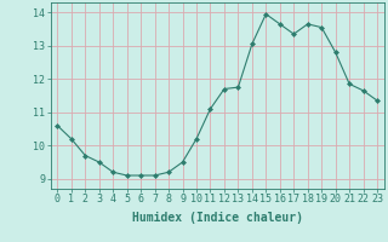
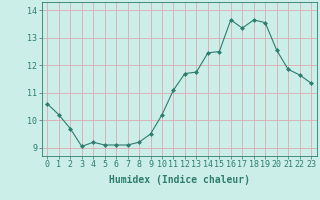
3: 9.50 -> 9.05
14: 13.05 -> 12.45
15: 13.95 -> 12.50
20: 12.80 -> 12.55
